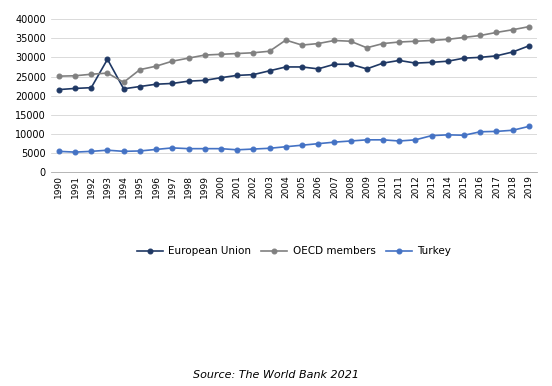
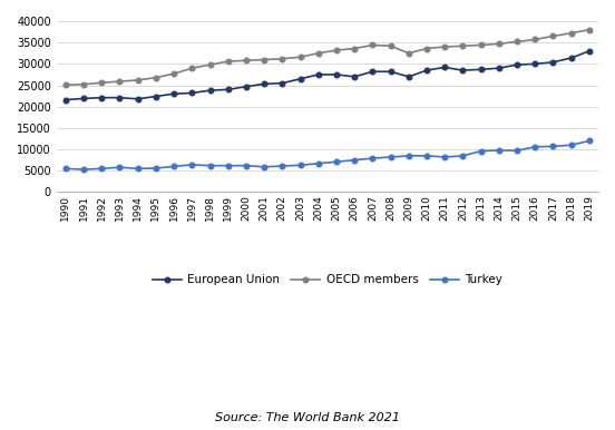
European Union/1993: 29500 -> 22100
OECD members/1994: 23500 -> 26200
OECD members/2004: 34500 -> 32500
